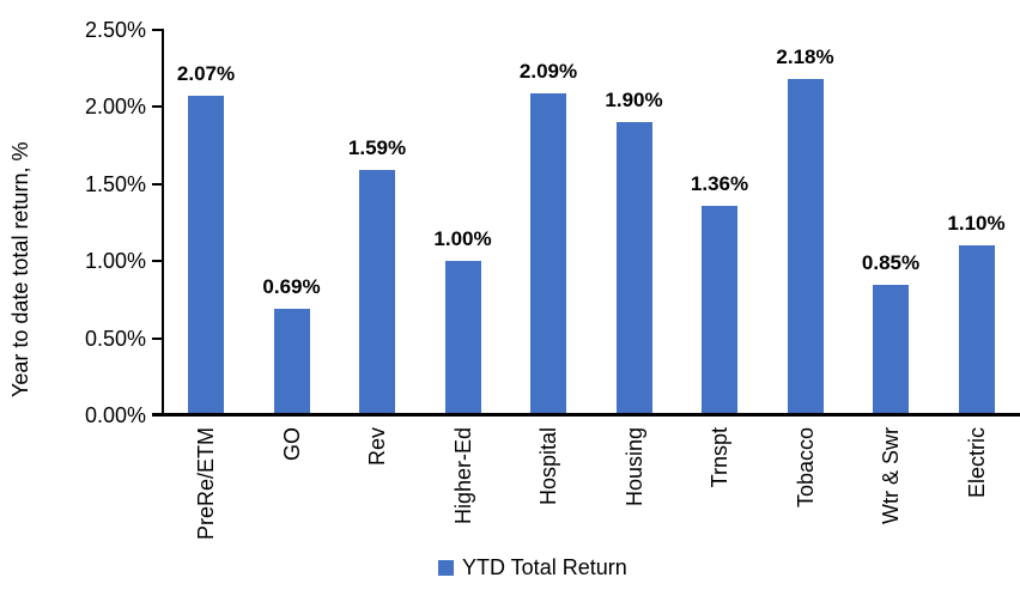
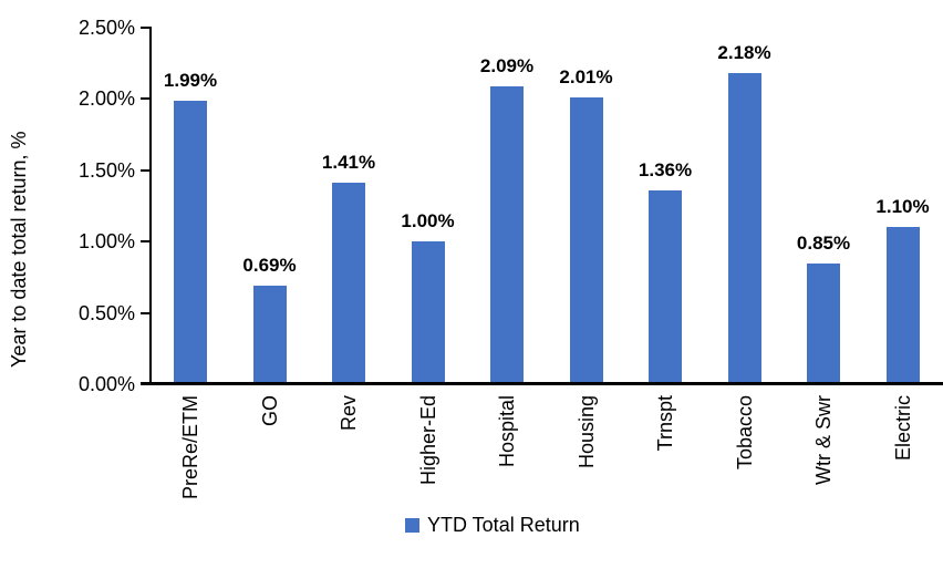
PreRe/ETM: 2.07% -> 1.99%
Rev: 1.59% -> 1.41%
Housing: 1.90% -> 2.01%
